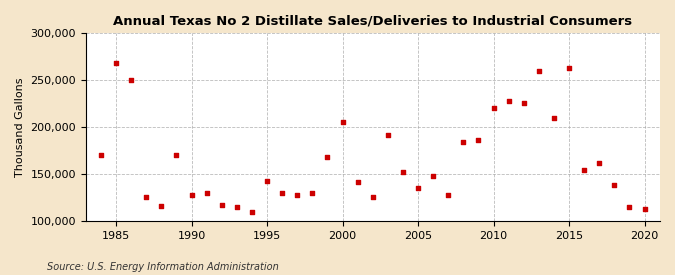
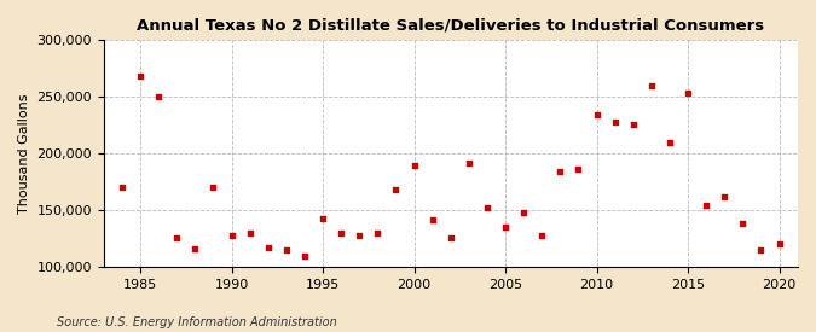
2000: 205,000 -> 190,000
2010: 220,000 -> 234,000
2015: 263,000 -> 254,000
2020: 113,000 -> 120,000
